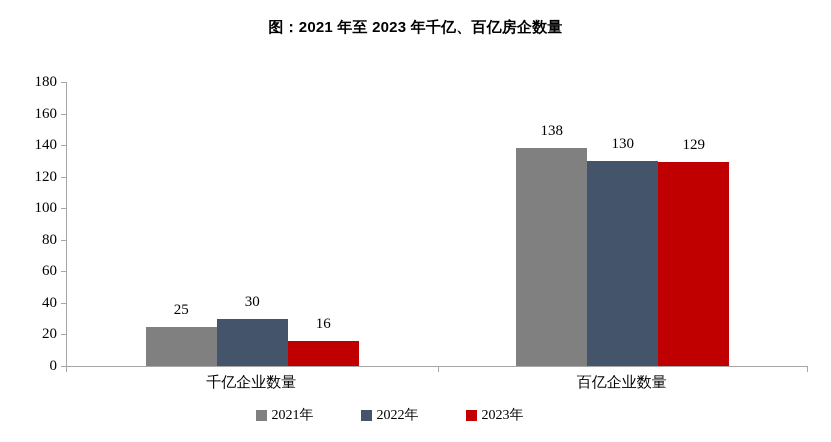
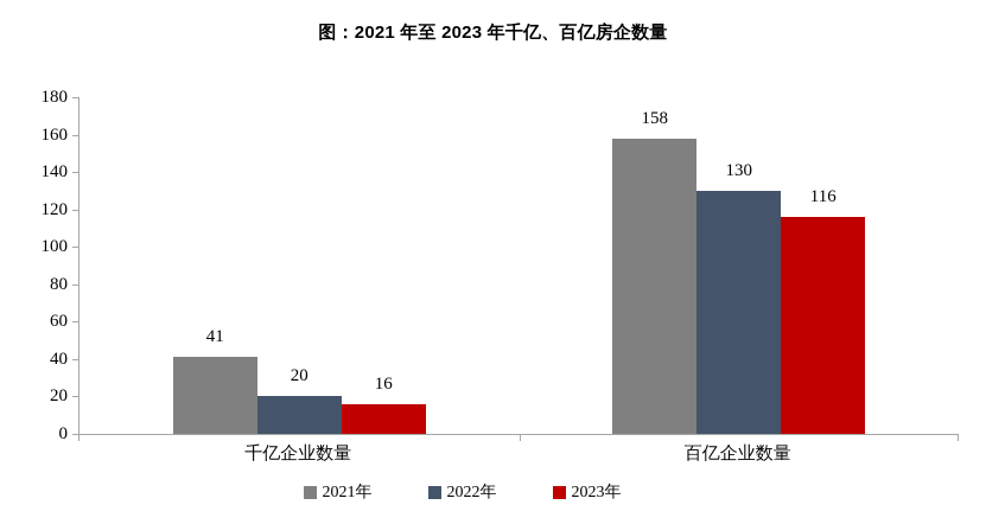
2021年/千亿企业数量: 25 -> 41
2022年/千亿企业数量: 30 -> 20
2021年/百亿企业数量: 138 -> 158
2023年/百亿企业数量: 129 -> 116
